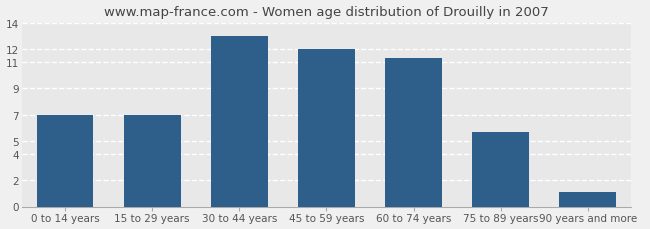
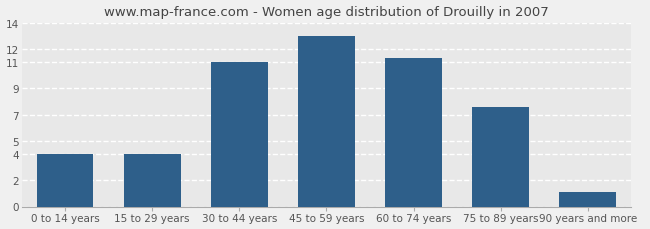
0 to 14 years: 7.0 -> 4.0
15 to 29 years: 7.0 -> 4.0
30 to 44 years: 13.0 -> 11.0
45 to 59 years: 12.0 -> 13.0
75 to 89 years: 5.7 -> 7.6
